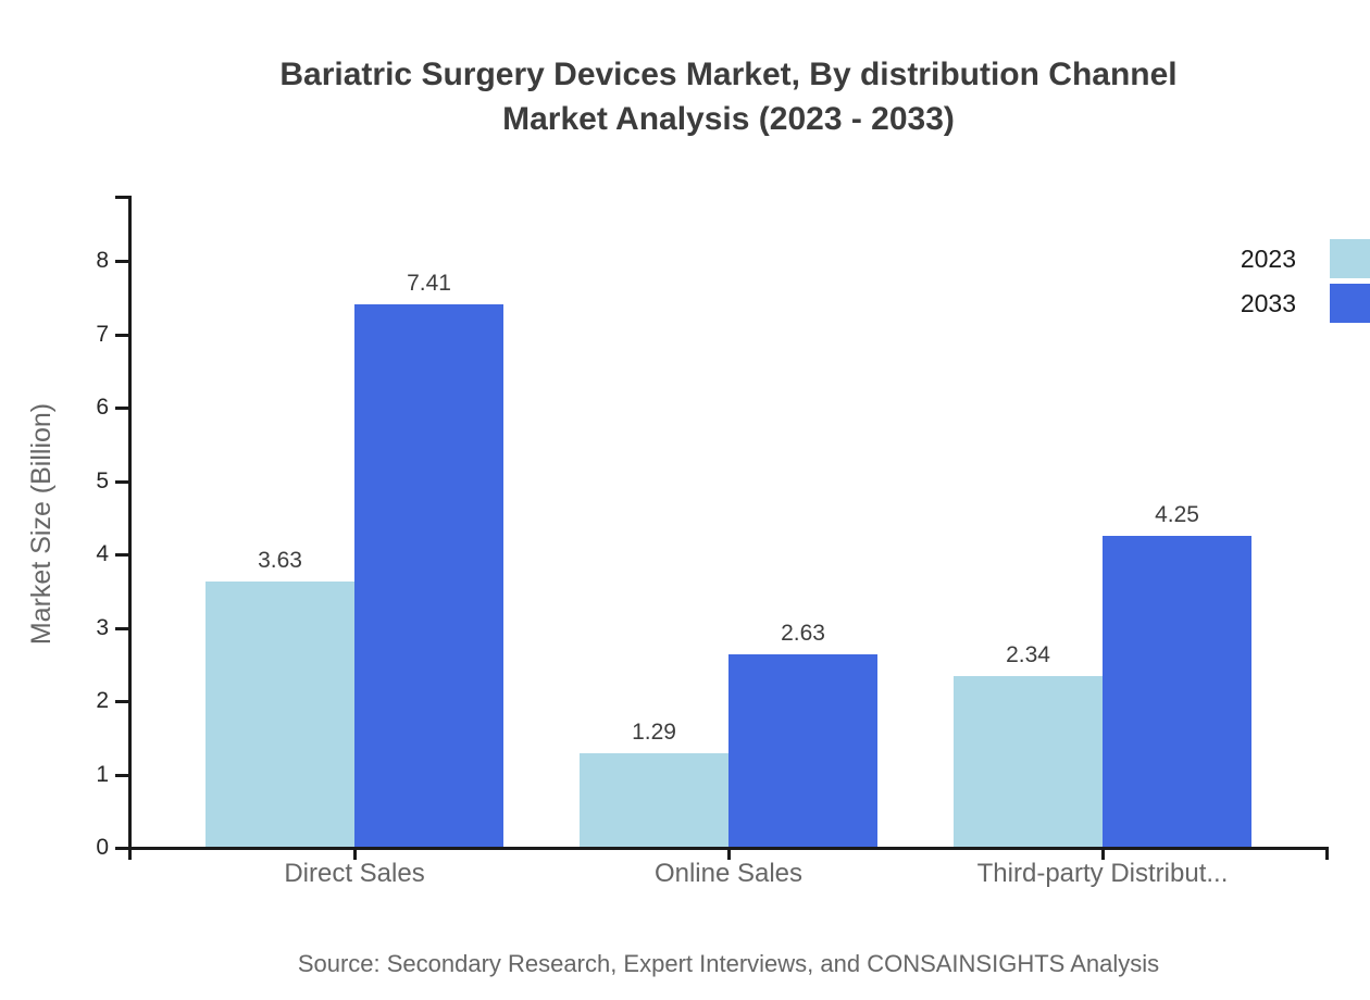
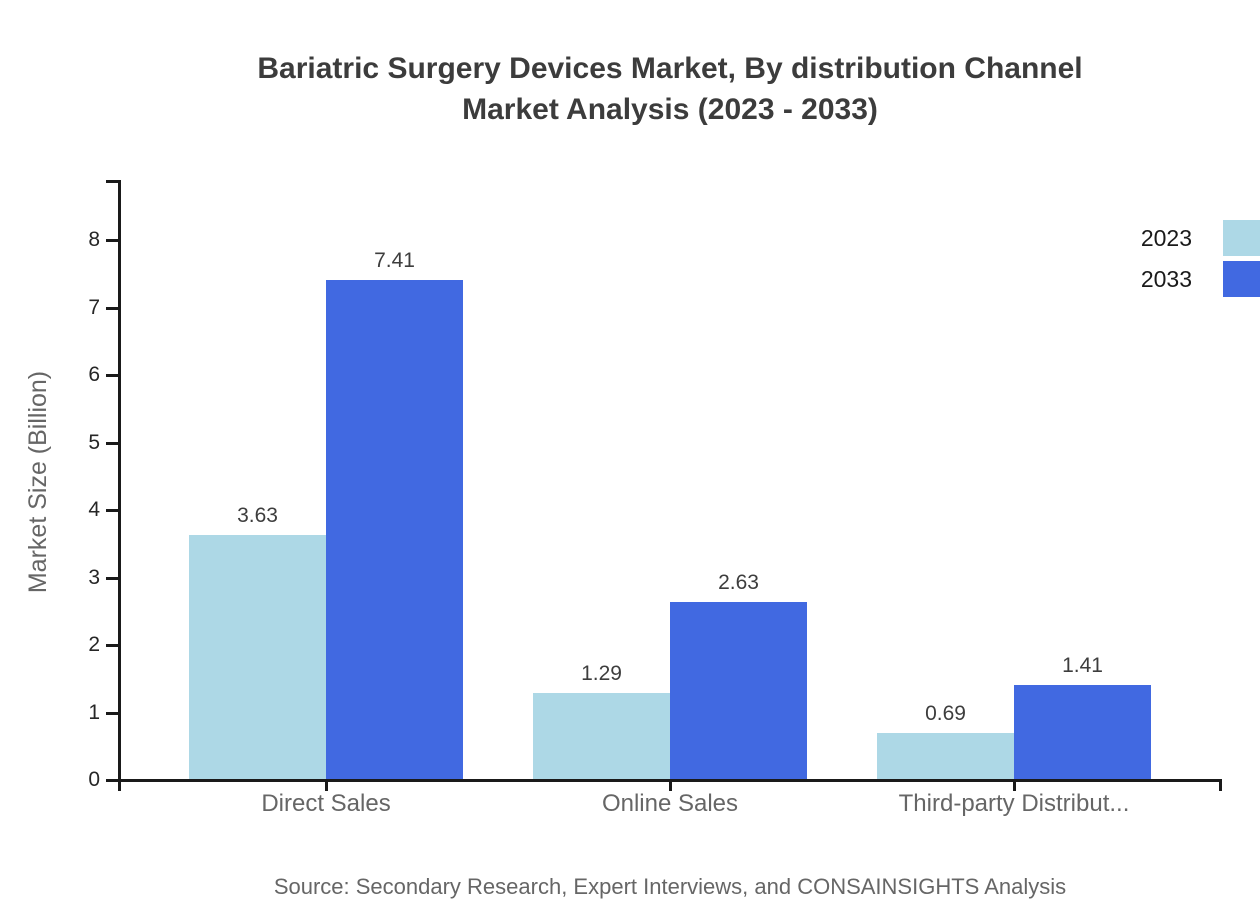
2023/Third-party Distribut...: 2.34 -> 0.69
2033/Third-party Distribut...: 4.25 -> 1.41
